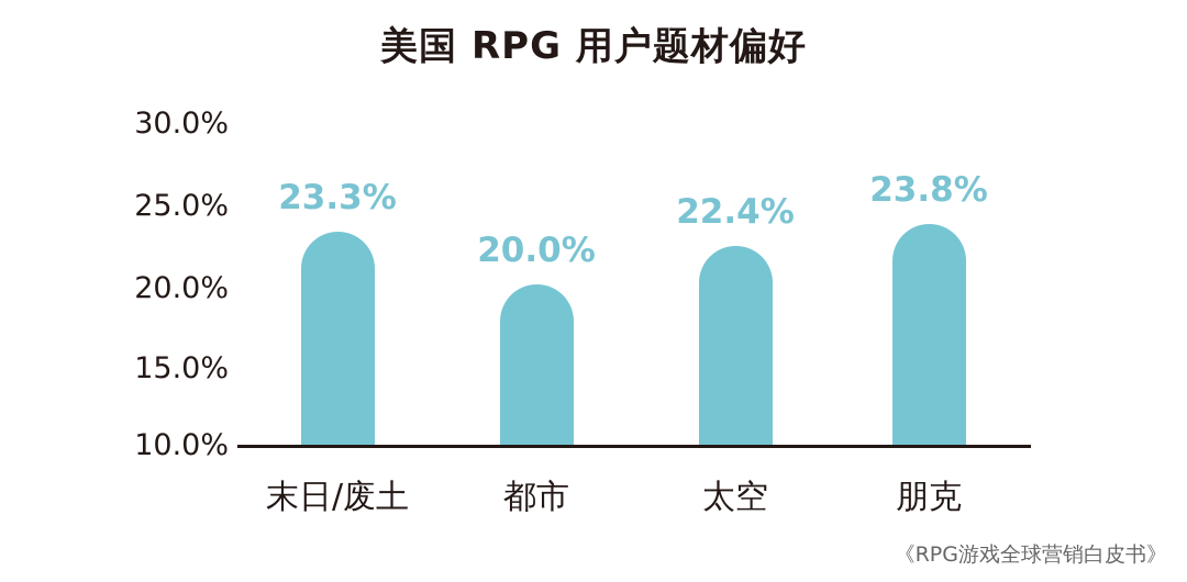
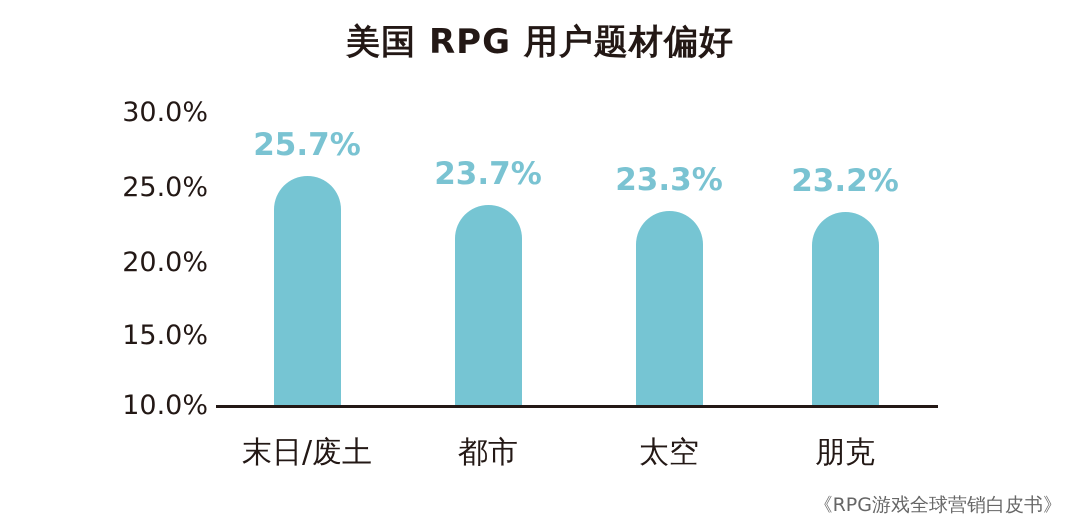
末日/废土: 23.3% -> 25.7%
都市: 20.0% -> 23.7%
太空: 22.4% -> 23.3%
朋克: 23.8% -> 23.2%
